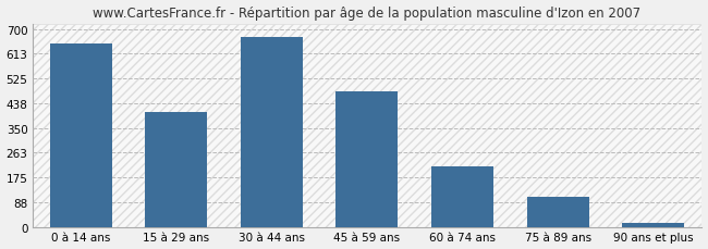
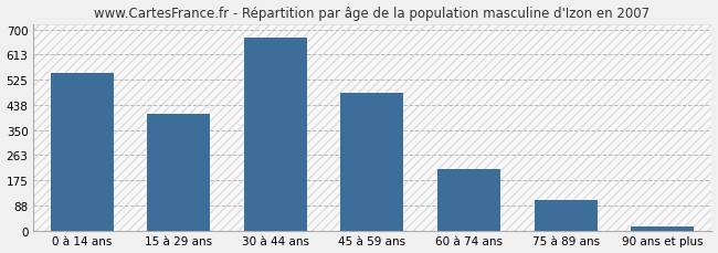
0 à 14 ans: 650 -> 550
